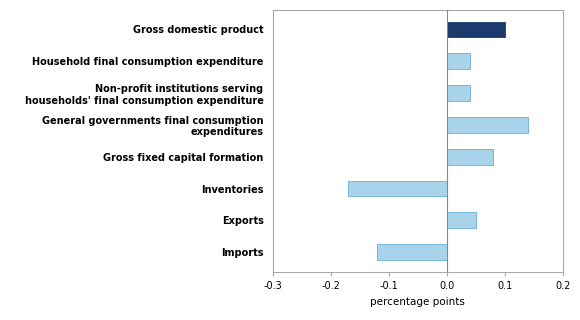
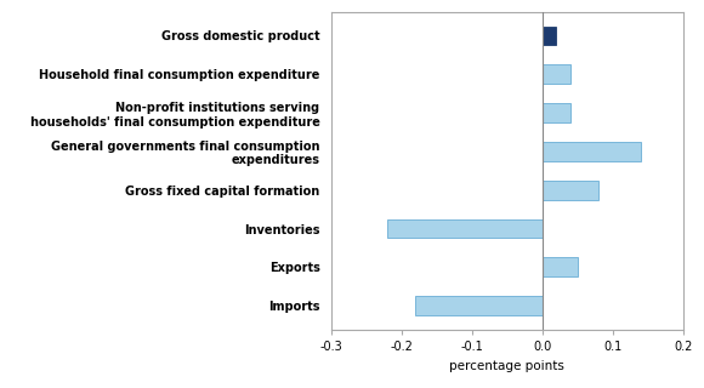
Gross domestic product: 0.10 -> 0.02
Inventories: -0.17 -> -0.22
Imports: -0.12 -> -0.18
